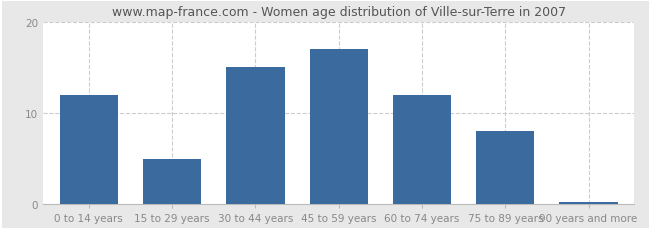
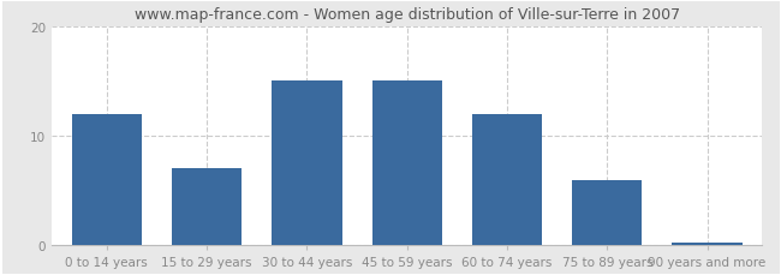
15 to 29 years: 5.0 -> 7.0
45 to 59 years: 17.0 -> 15.0
75 to 89 years: 8.0 -> 6.0
